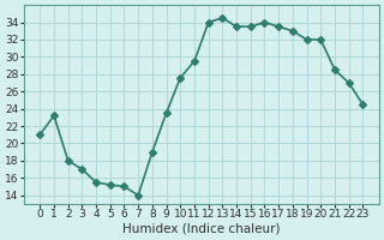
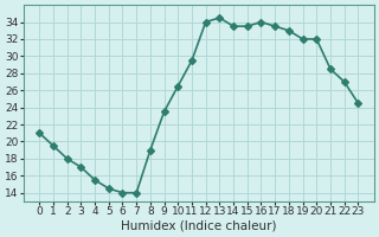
1: 23.2 -> 19.5
5: 15.2 -> 14.5
6: 15.0 -> 14.0
10: 27.6 -> 26.5
